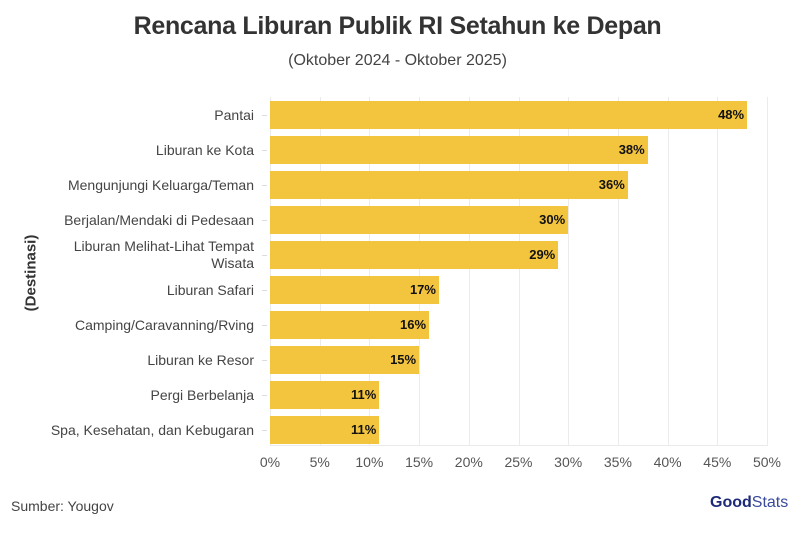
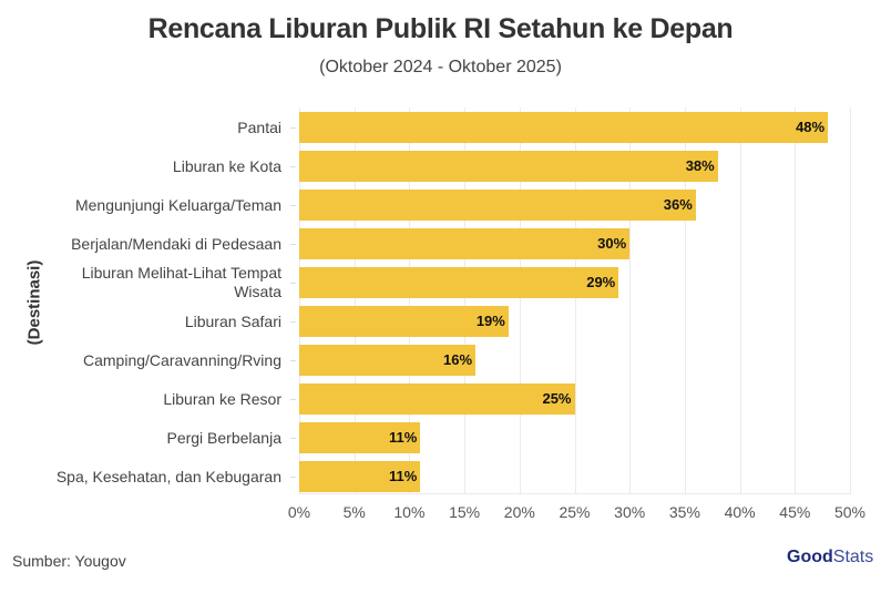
Liburan Safari: 17% -> 19%
Liburan ke Resor: 15% -> 25%
